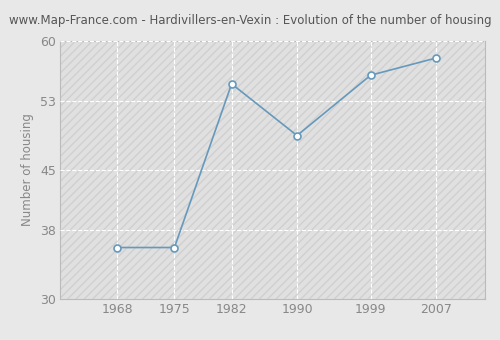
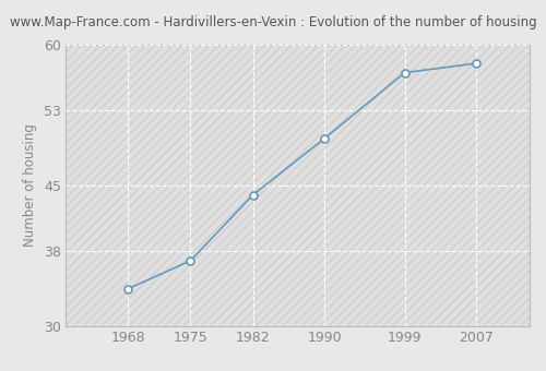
1968: 36 -> 34
1975: 36 -> 37
1982: 55 -> 44
1990: 49 -> 50
1999: 56 -> 57
